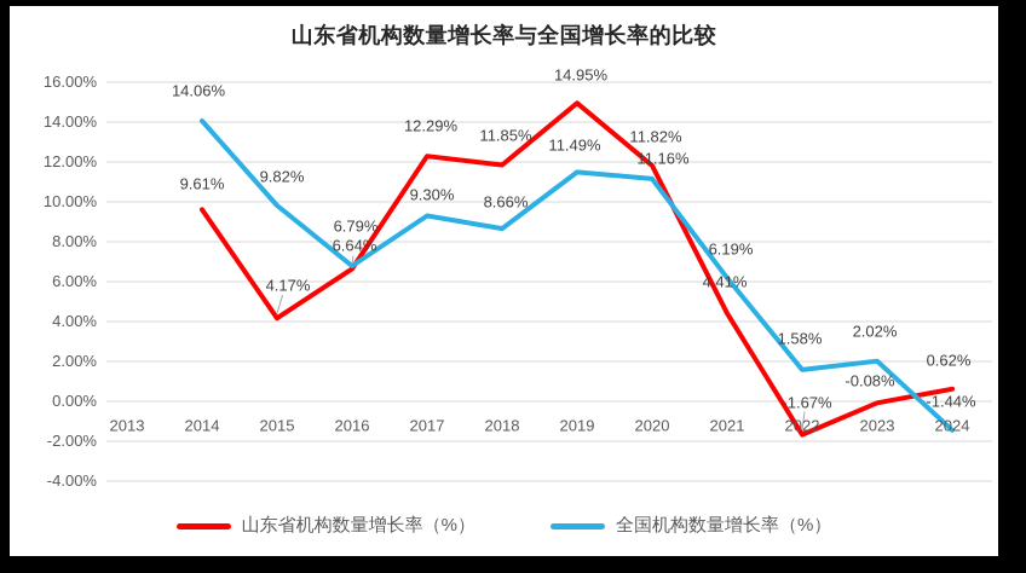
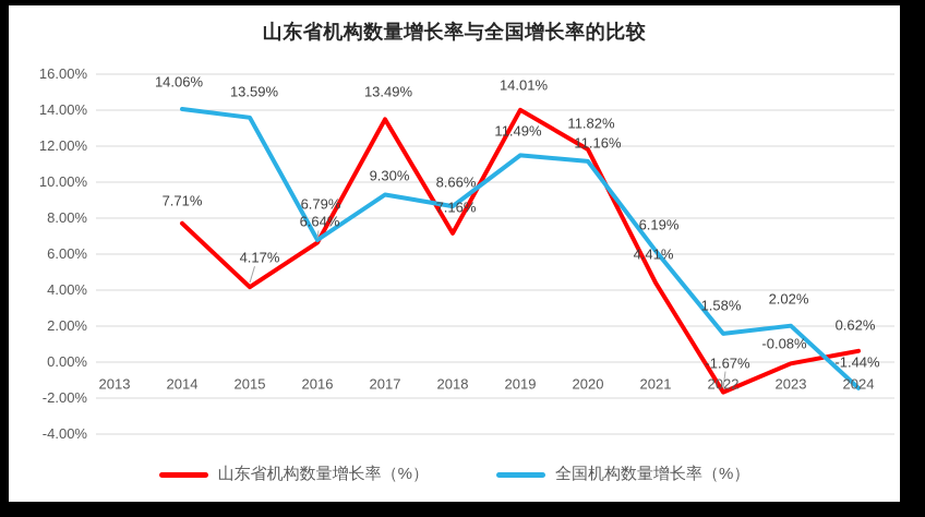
山东省机构数量增长率（%）/2014: 9.61% -> 7.71%
全国机构数量增长率（%）/2015: 9.82% -> 13.59%
山东省机构数量增长率（%）/2017: 12.29% -> 13.49%
山东省机构数量增长率（%）/2018: 11.85% -> 7.16%
山东省机构数量增长率（%）/2019: 14.95% -> 14.01%
